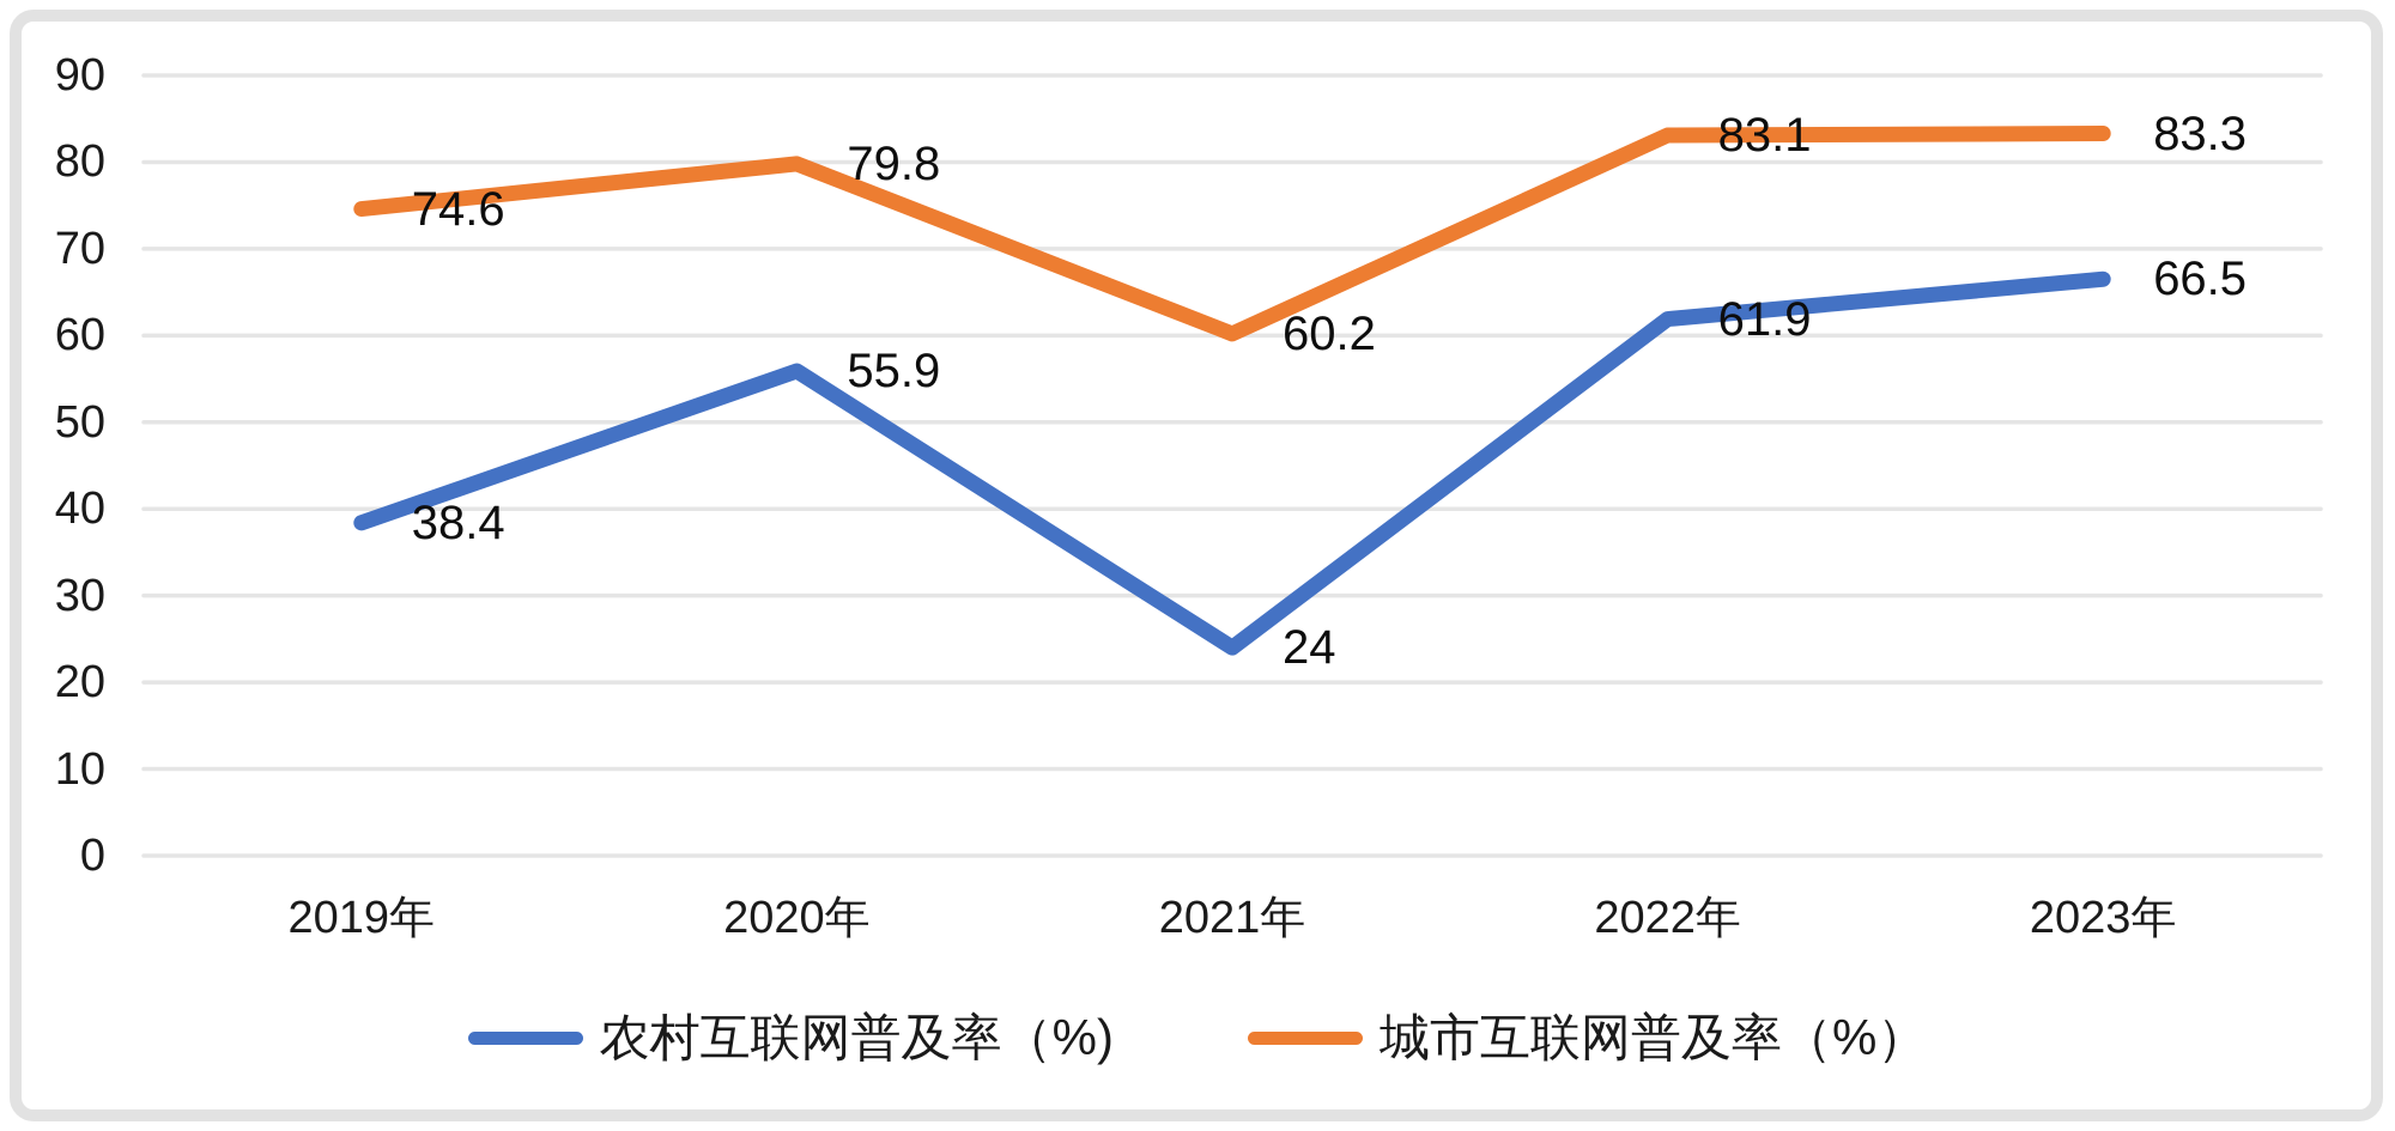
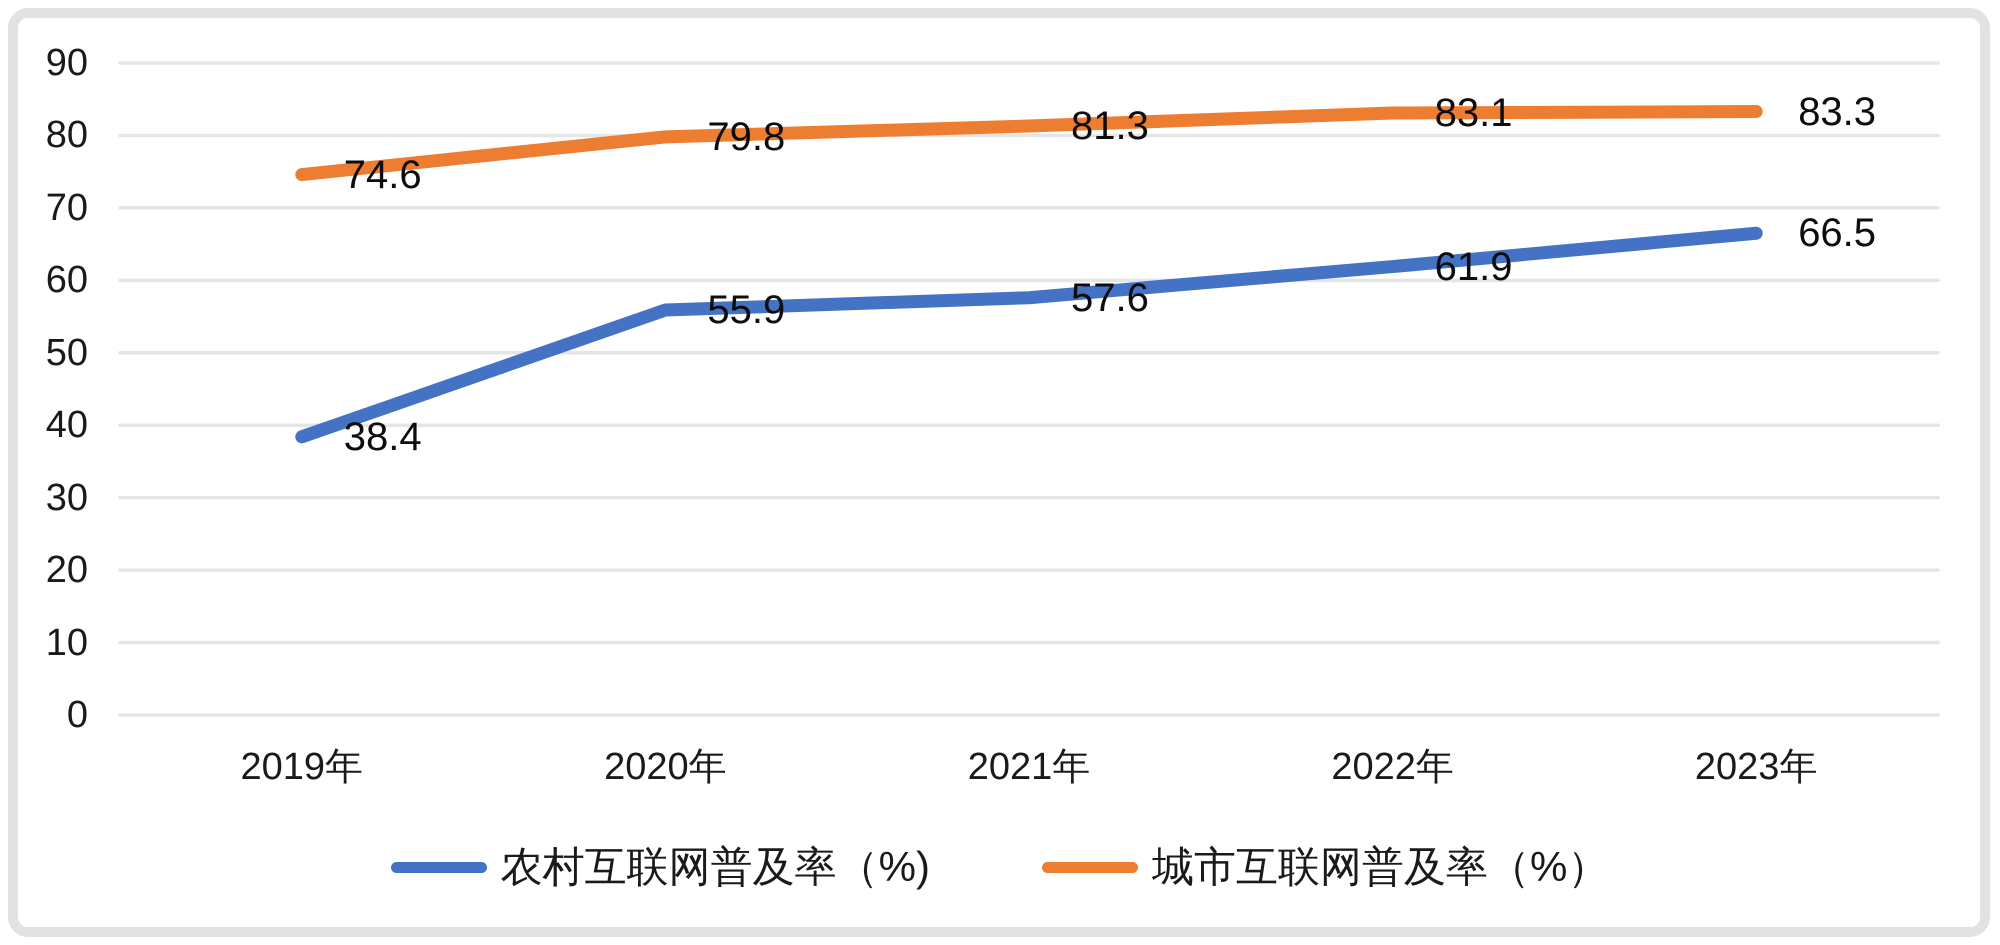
农村互联网普及率（%)/2021年: 24 -> 57.6
城市互联网普及率（%）/2021年: 60.2 -> 81.3
